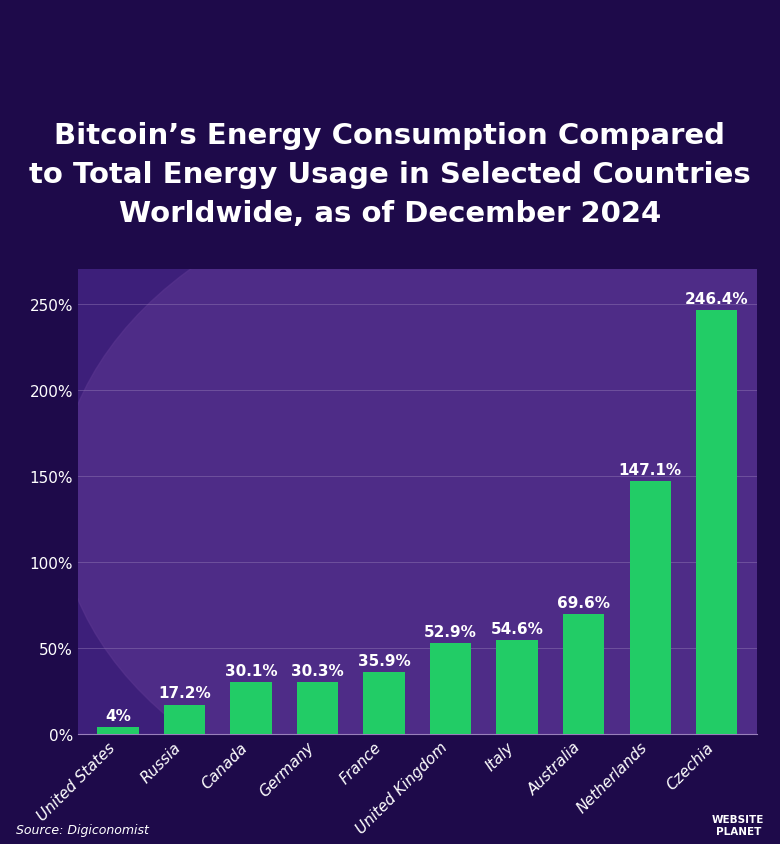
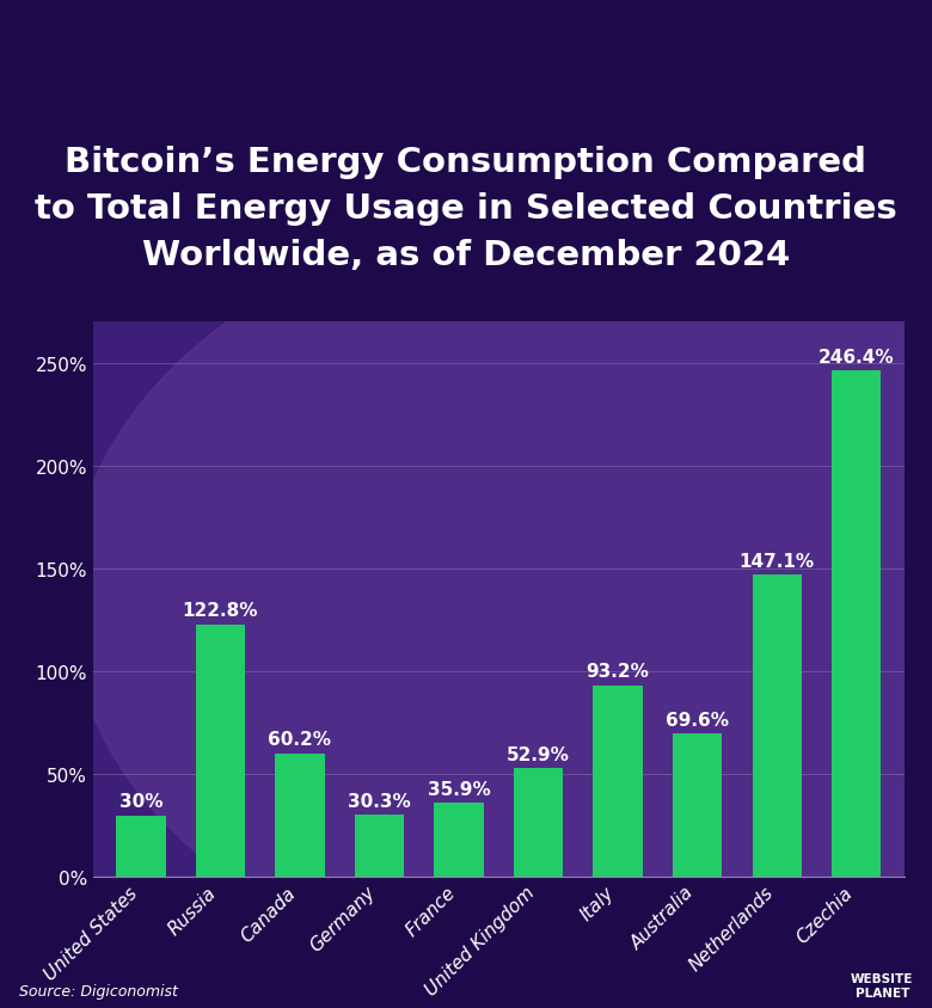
United States: 4% -> 30%
Russia: 17.2% -> 122.8%
Canada: 30.1% -> 60.2%
Italy: 54.6% -> 93.2%
